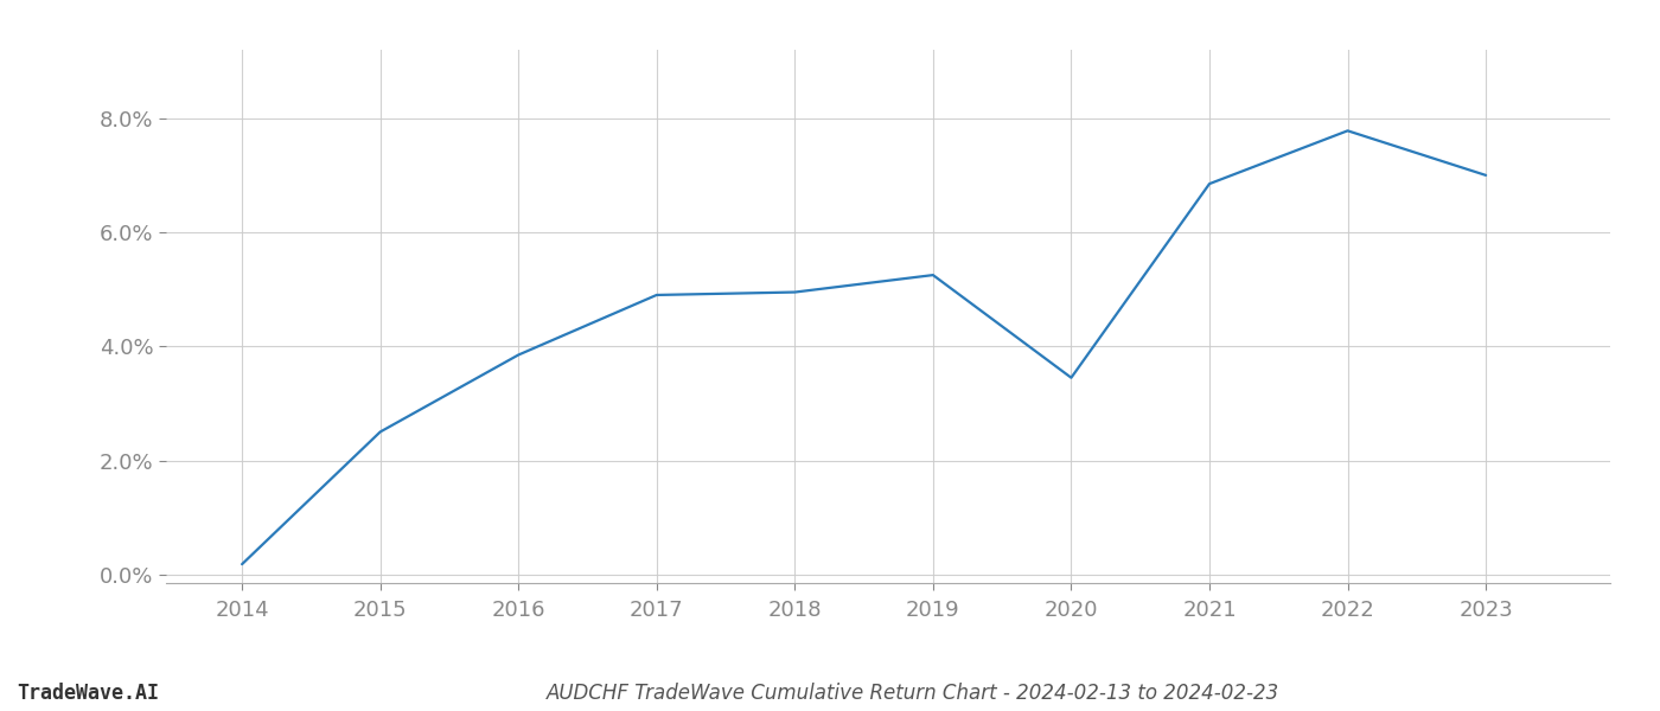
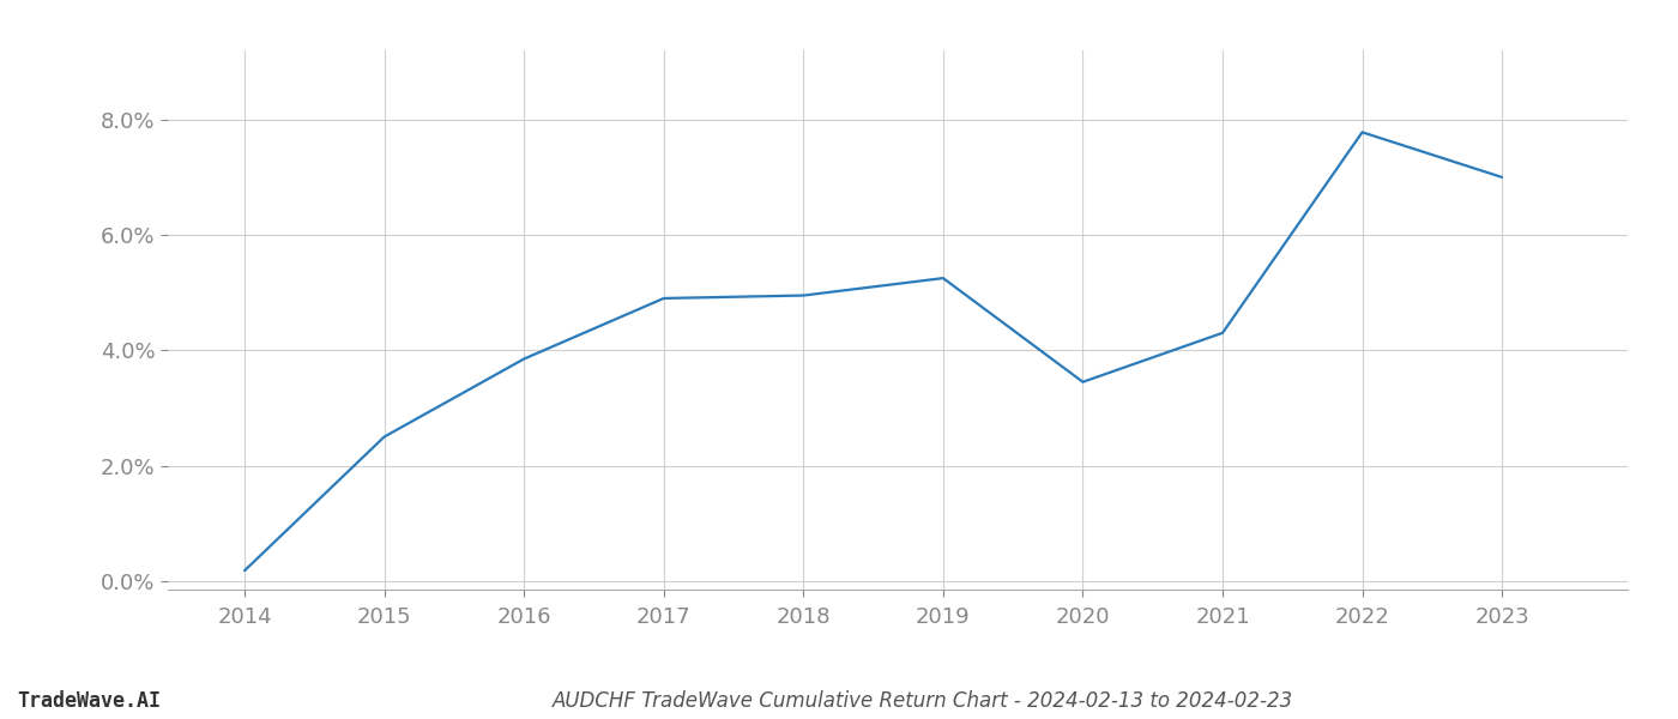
2021: 6.85% -> 4.30%
